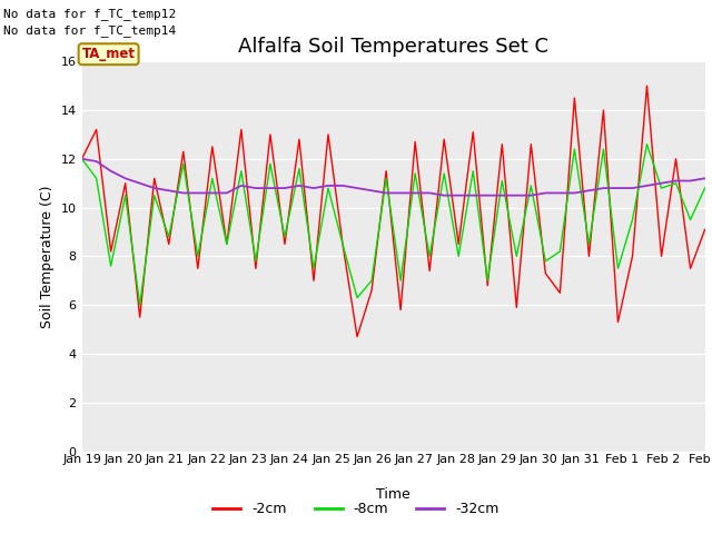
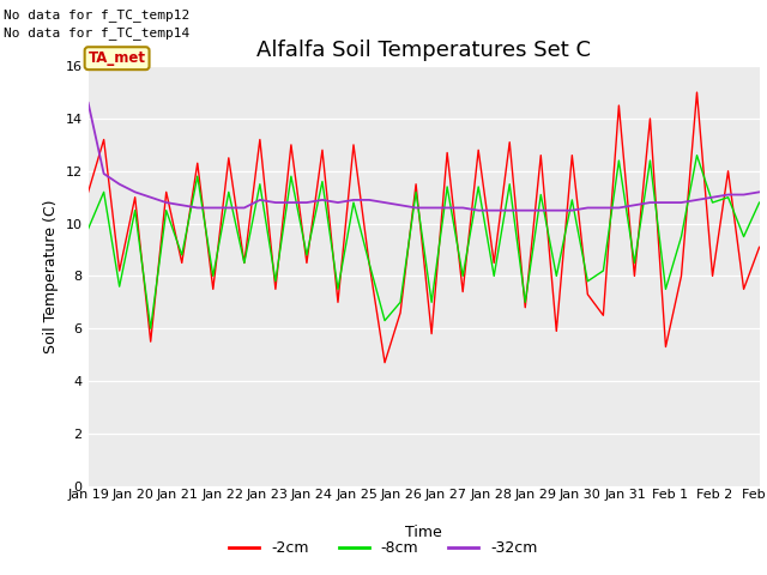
-2cm/Jan 19: 12.0 -> 11.2
-8cm/Jan 19: 12.0 -> 9.8
-32cm/Jan 19: 12.0 -> 14.6
